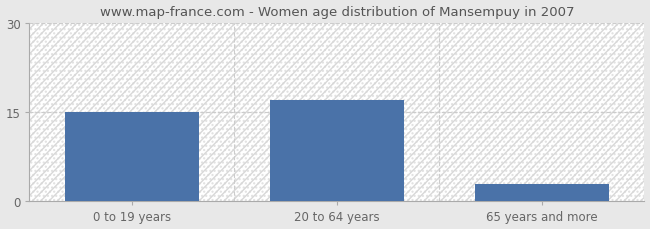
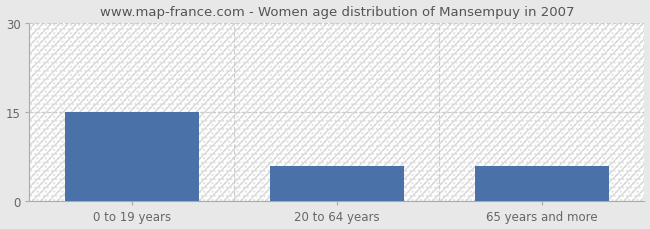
20 to 64 years: 17 -> 6
65 years and more: 3 -> 6
